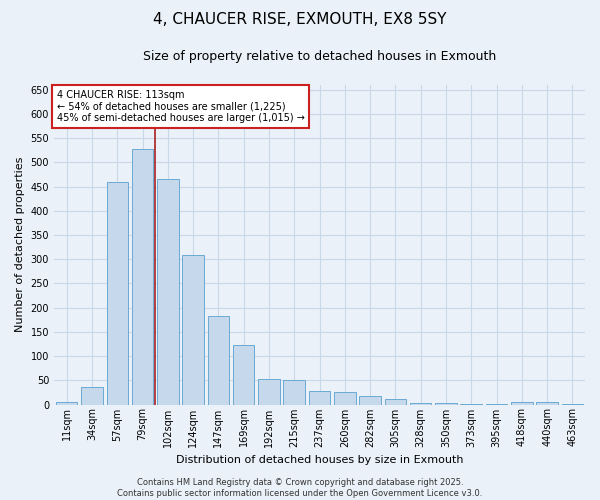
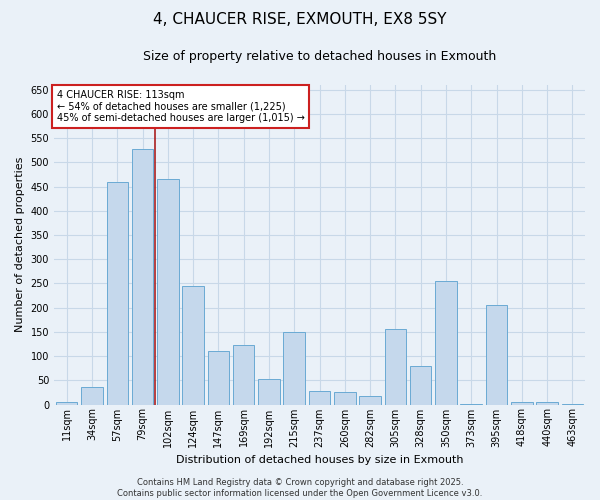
124sqm: 308 -> 245
147sqm: 183 -> 110
215sqm: 50 -> 150
305sqm: 12 -> 155
328sqm: 3 -> 80
350sqm: 3 -> 255
395sqm: 1 -> 205
